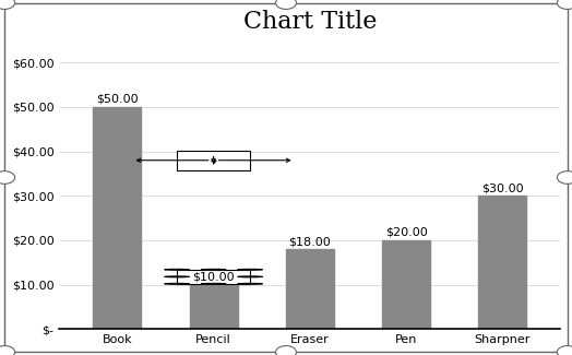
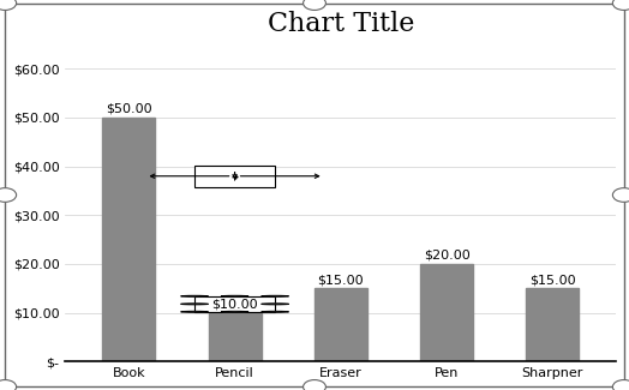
Eraser: $18.00 -> $15.00
Sharpner: $30.00 -> $15.00
